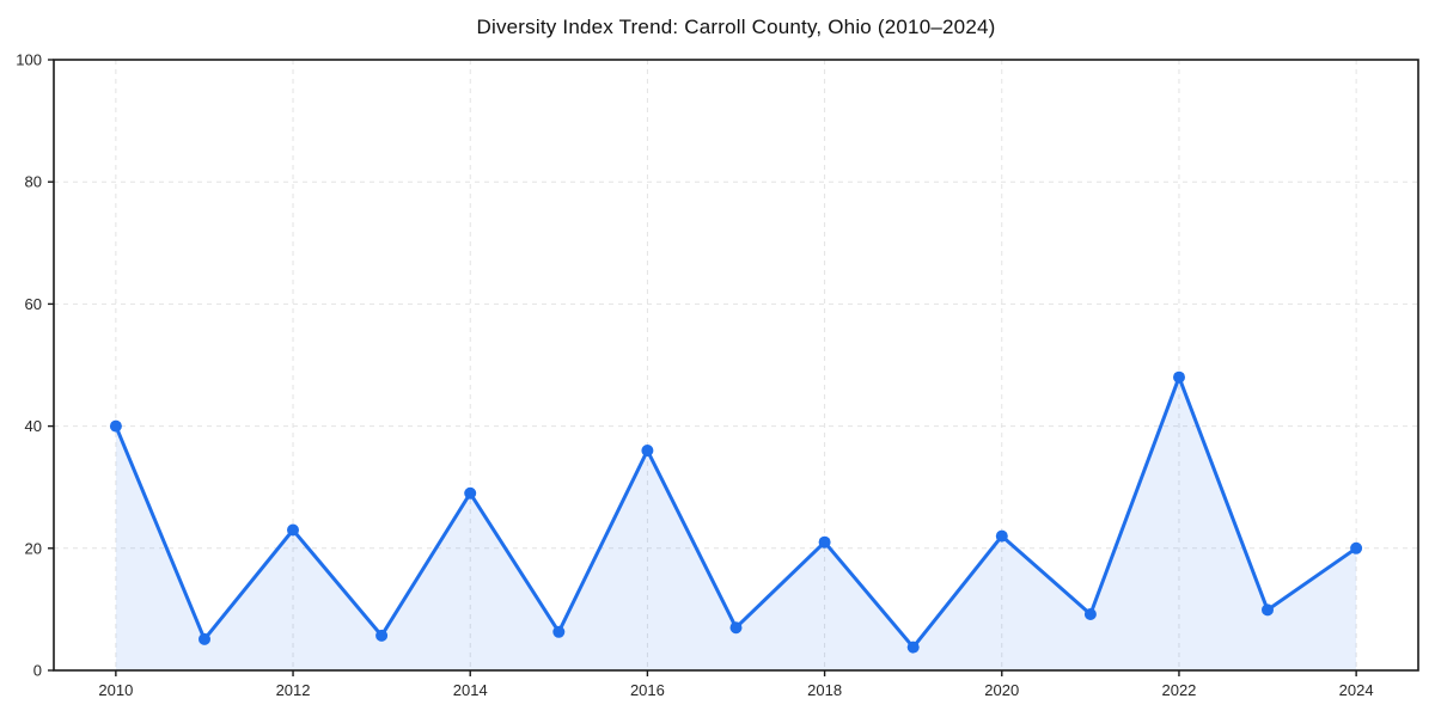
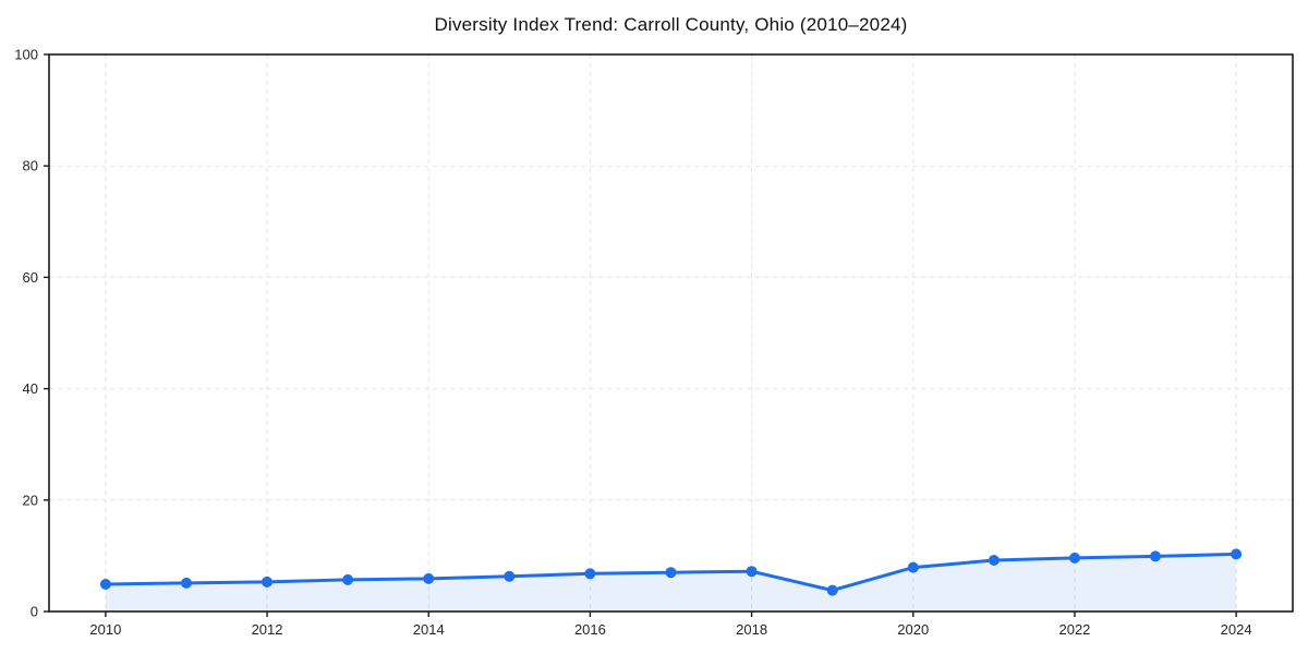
2010: 40 -> 5
2012: 23 -> 5
2014: 29 -> 6
2016: 36 -> 7
2018: 21 -> 7
2020: 22 -> 8
2022: 48 -> 10
2024: 20 -> 10
